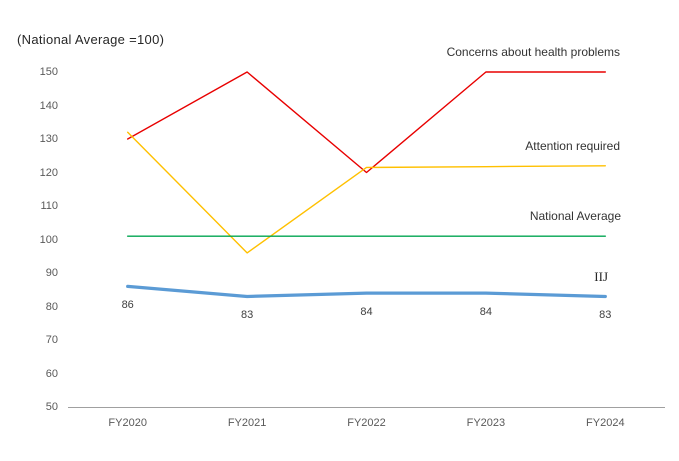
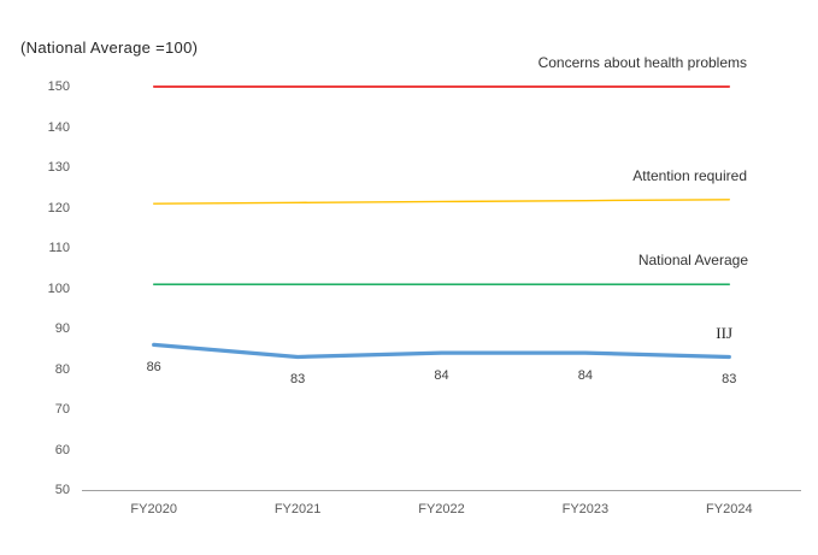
Concerns about health problems/FY2020: 130 -> 150
Attention required/FY2020: 132 -> 121
Attention required/FY2021: 96 -> 121
Concerns about health problems/FY2022: 120 -> 150
